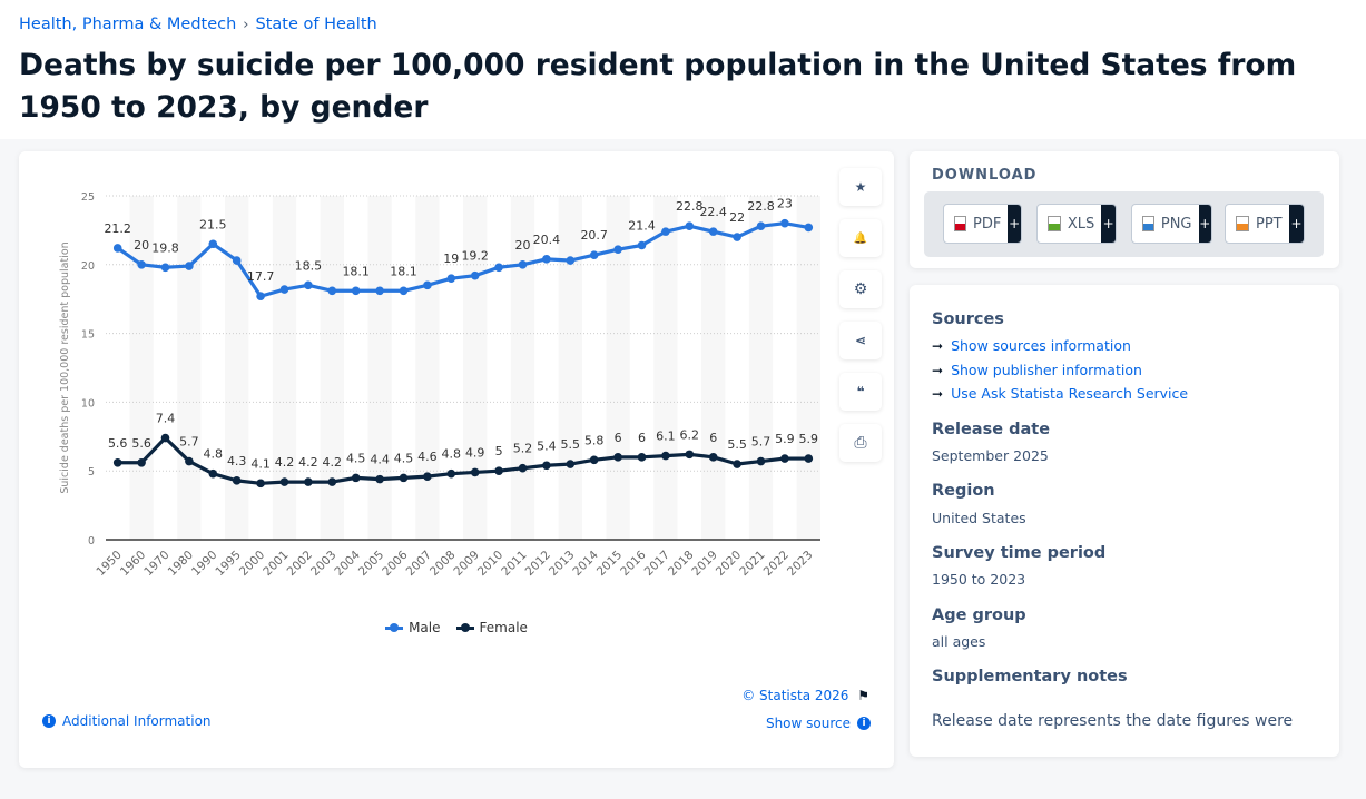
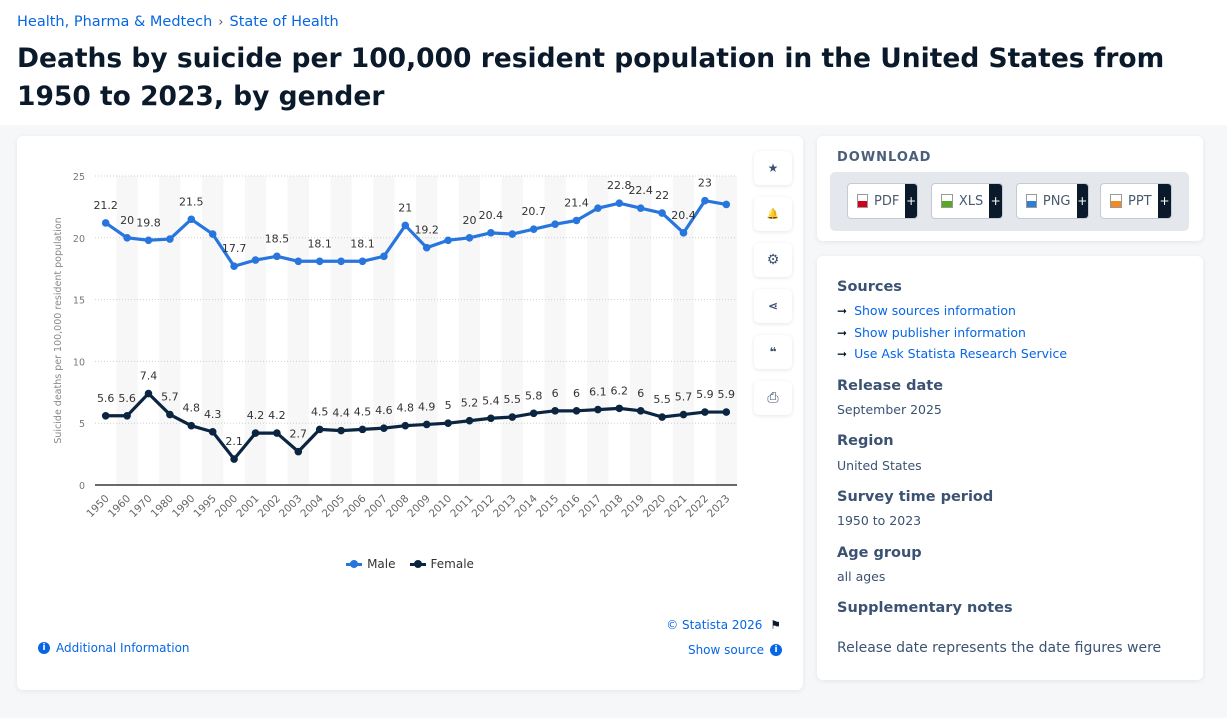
Female/2000: 4.1 -> 2.1
Female/2003: 4.2 -> 2.7
Male/2008: 19 -> 21
Male/2021: 22.8 -> 20.4
